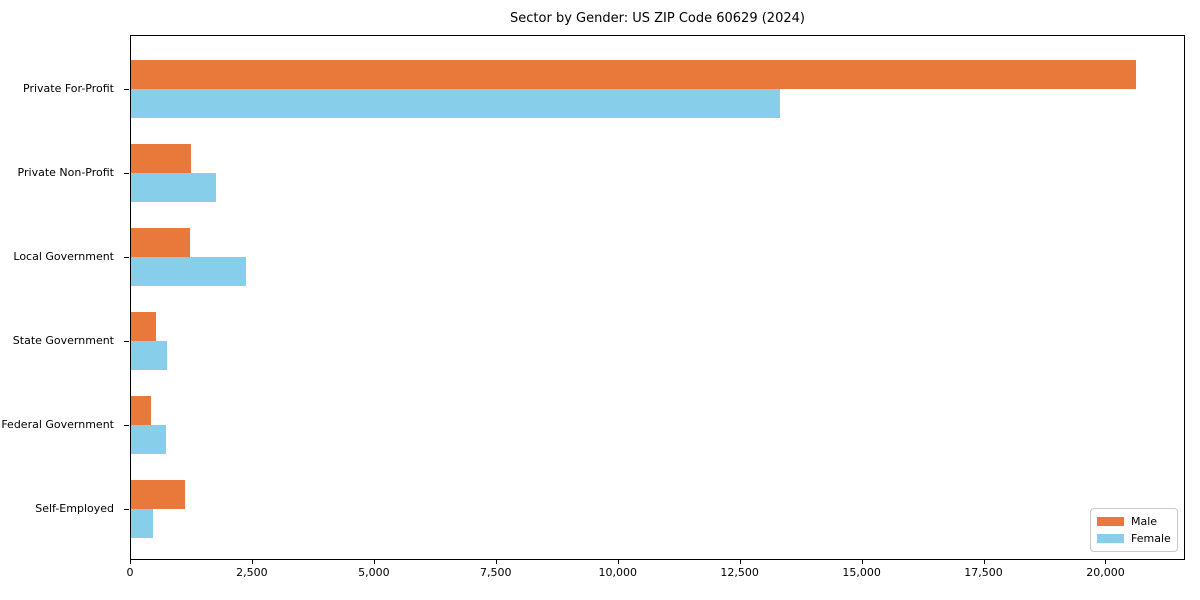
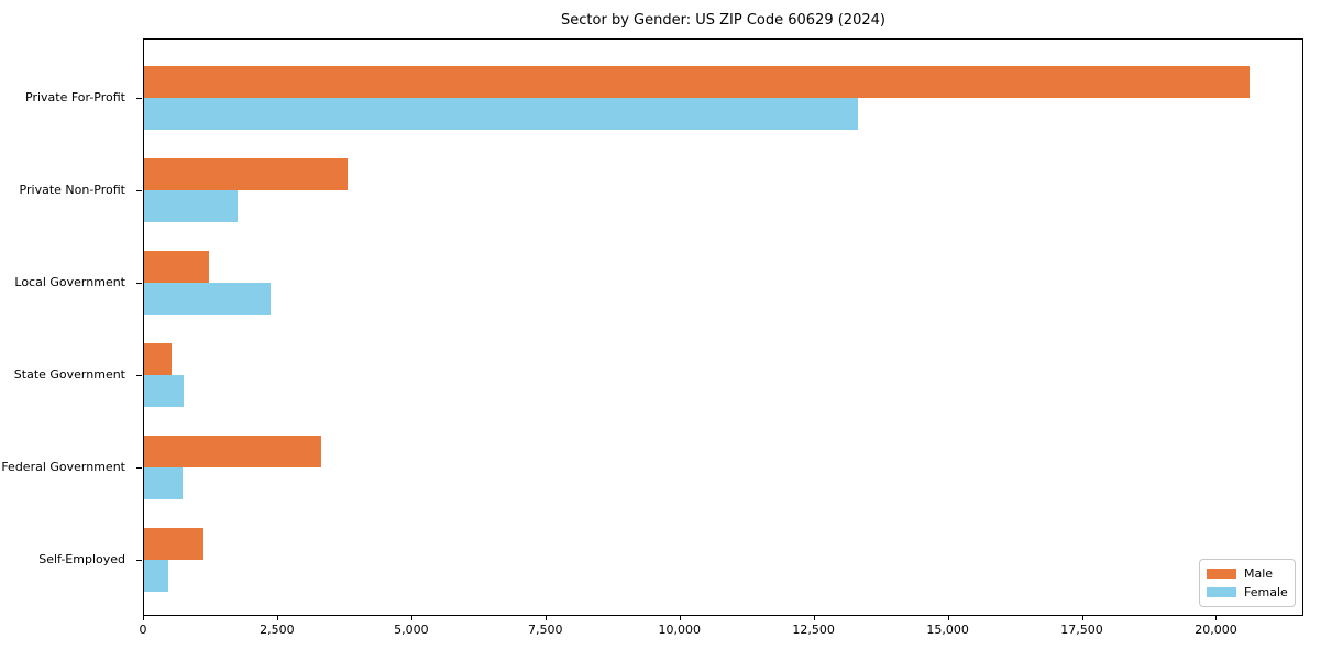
Male/Private Non-Profit: 1200 -> 3800
Male/Federal Government: 400 -> 3300
